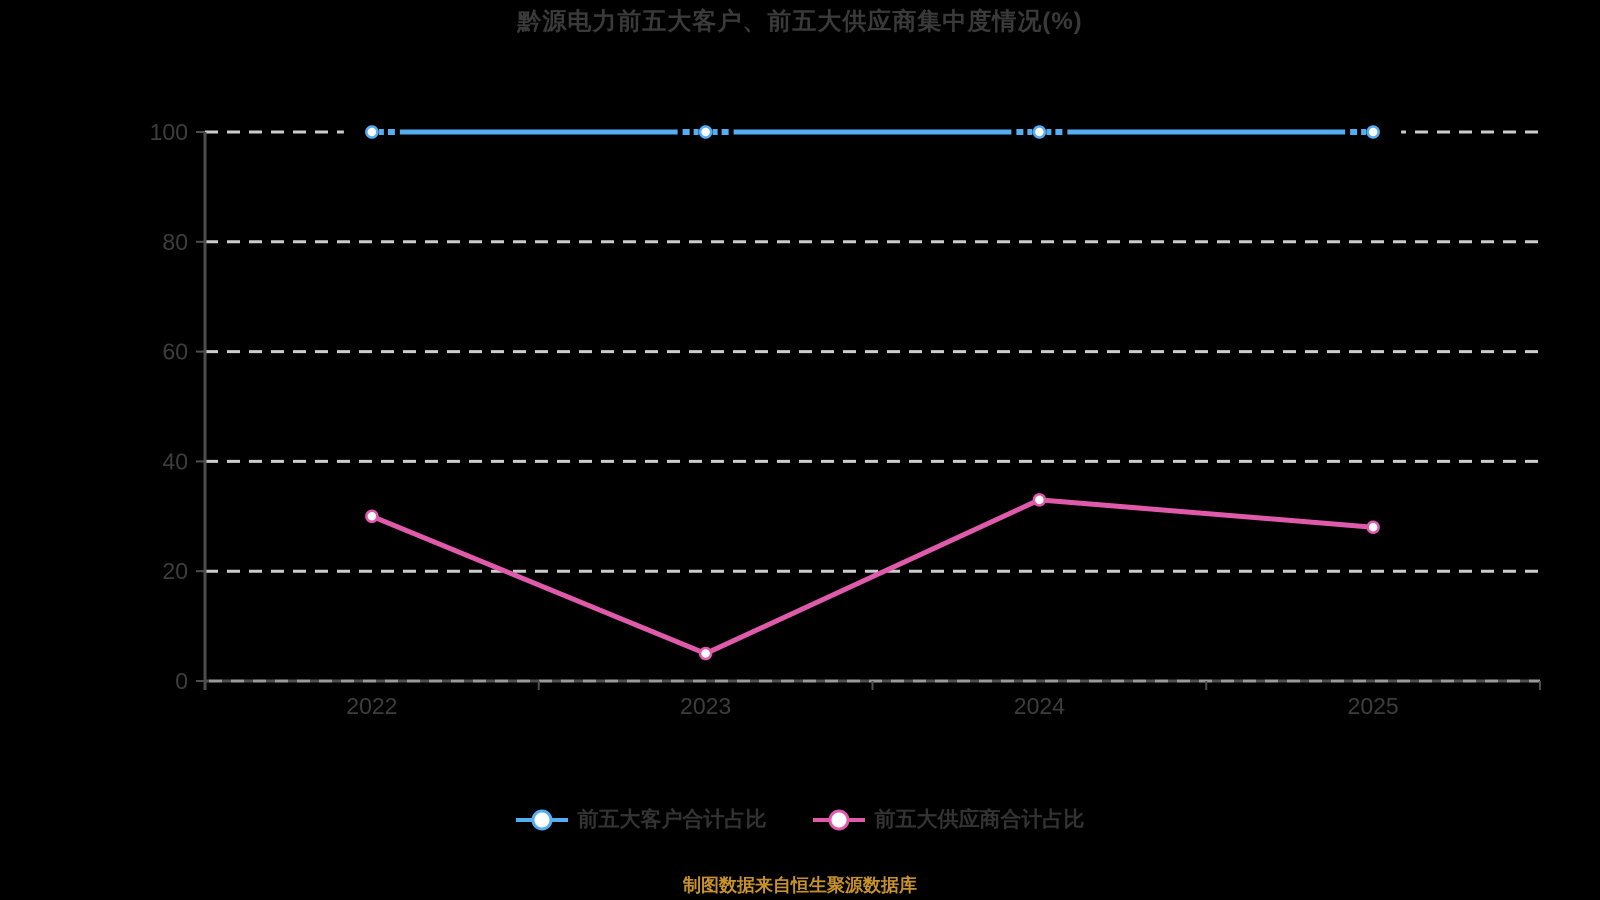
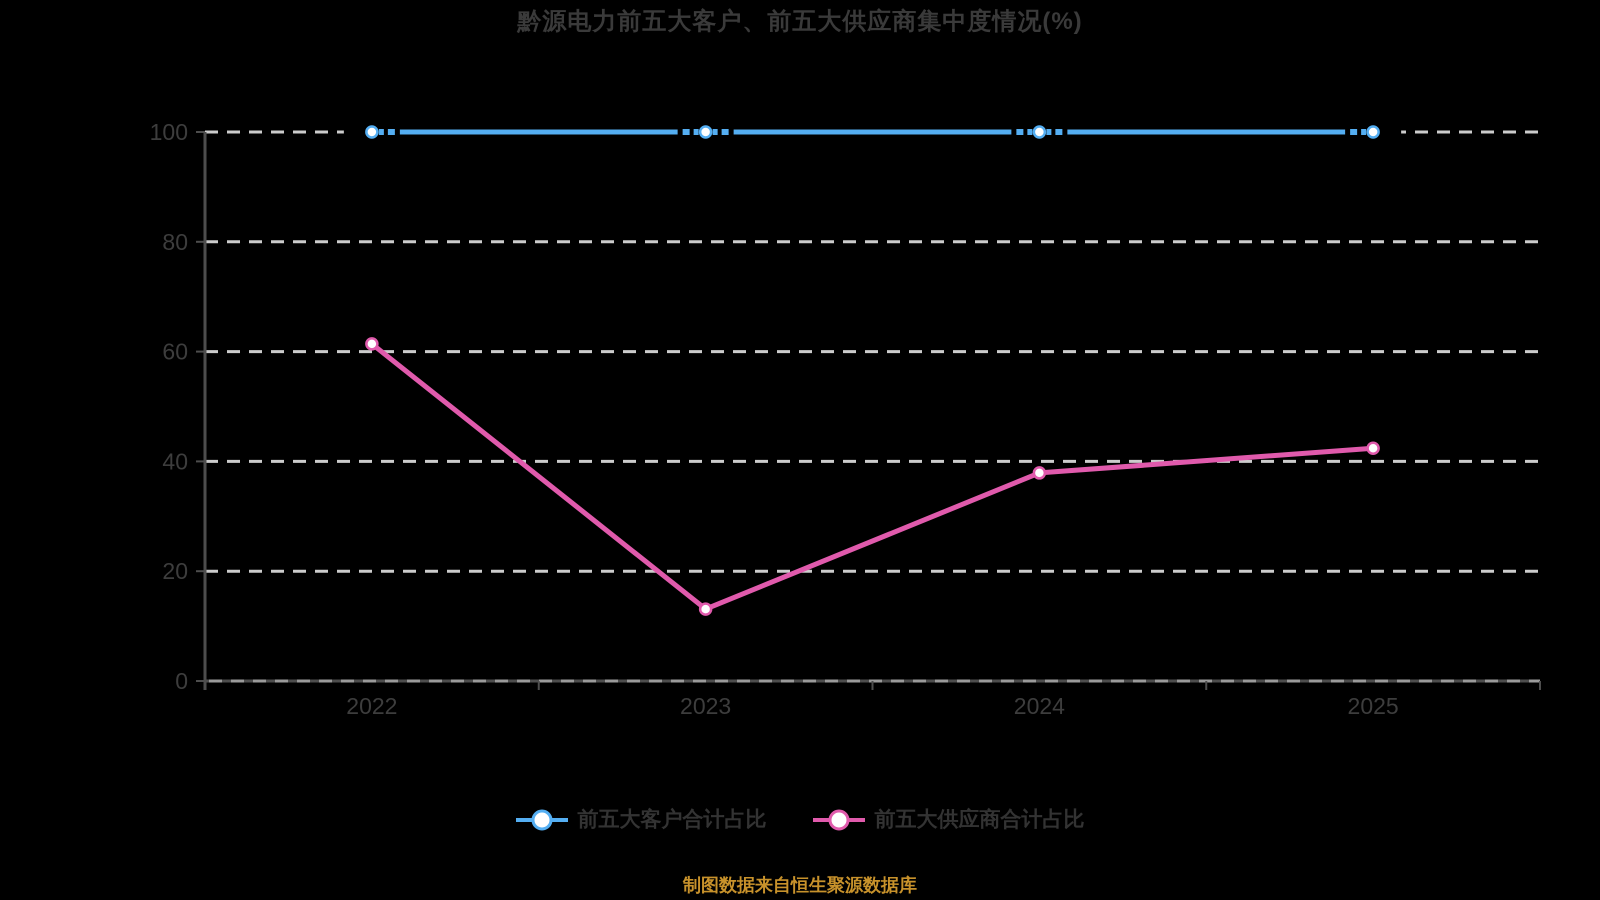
前五大供应商合计占比/2022: 30 -> 61
前五大供应商合计占比/2023: 5 -> 13
前五大供应商合计占比/2024: 33 -> 38
前五大供应商合计占比/2025: 28 -> 42
